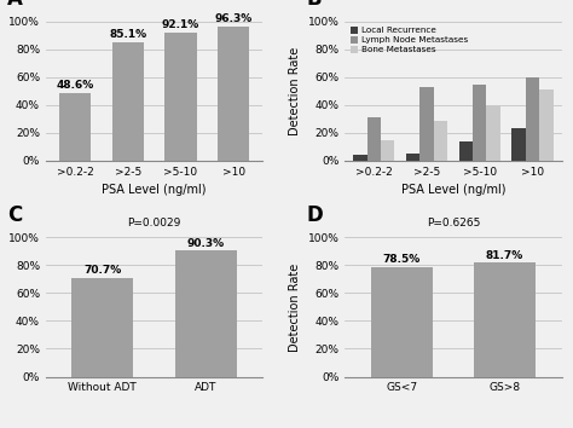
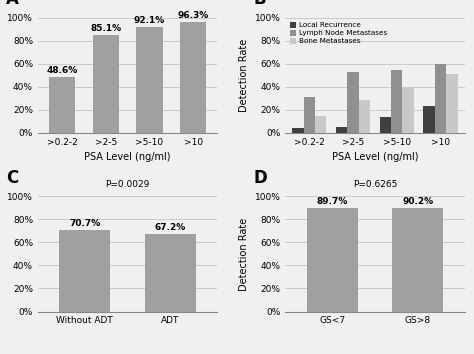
ADT: 90.3% -> 67.2%
GS<7: 78.5% -> 89.7%
GS>8: 81.7% -> 90.2%
